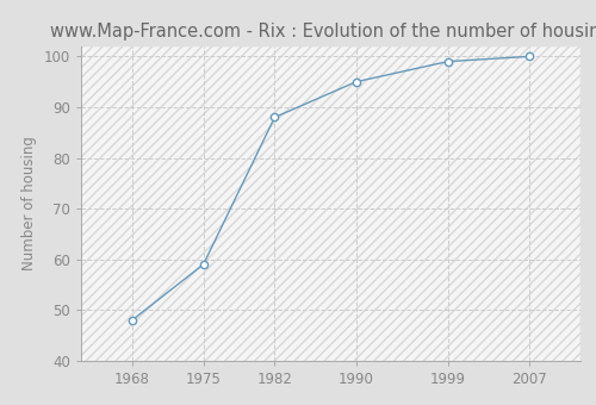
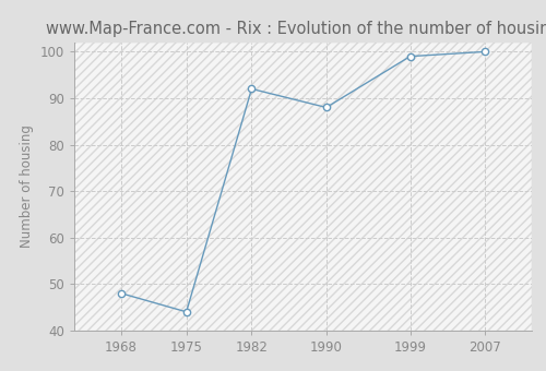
1975: 59 -> 44
1982: 88 -> 92
1990: 95 -> 88
